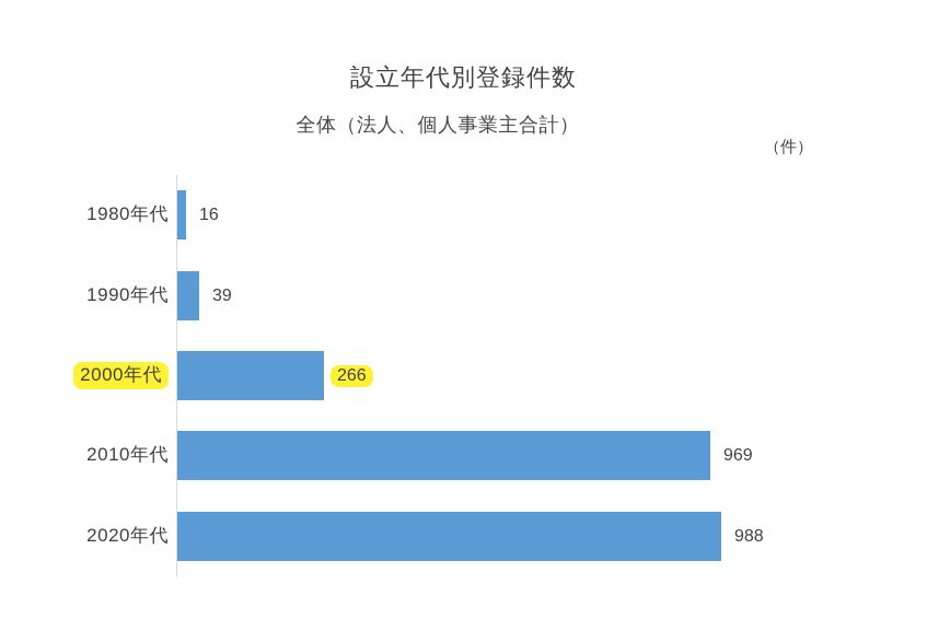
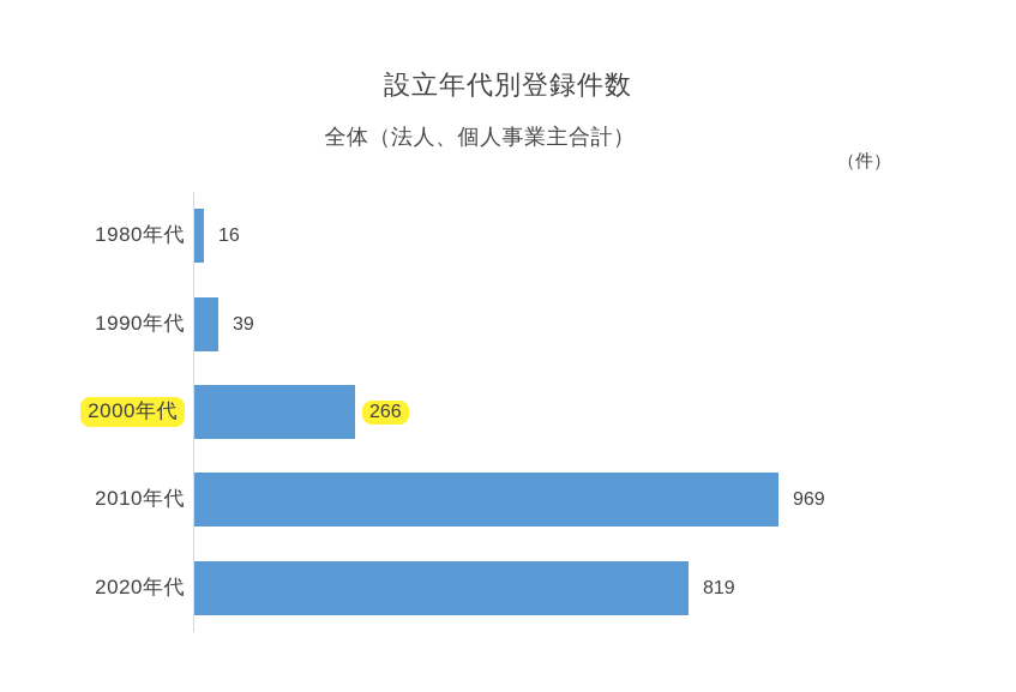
2020年代: 988 -> 819
